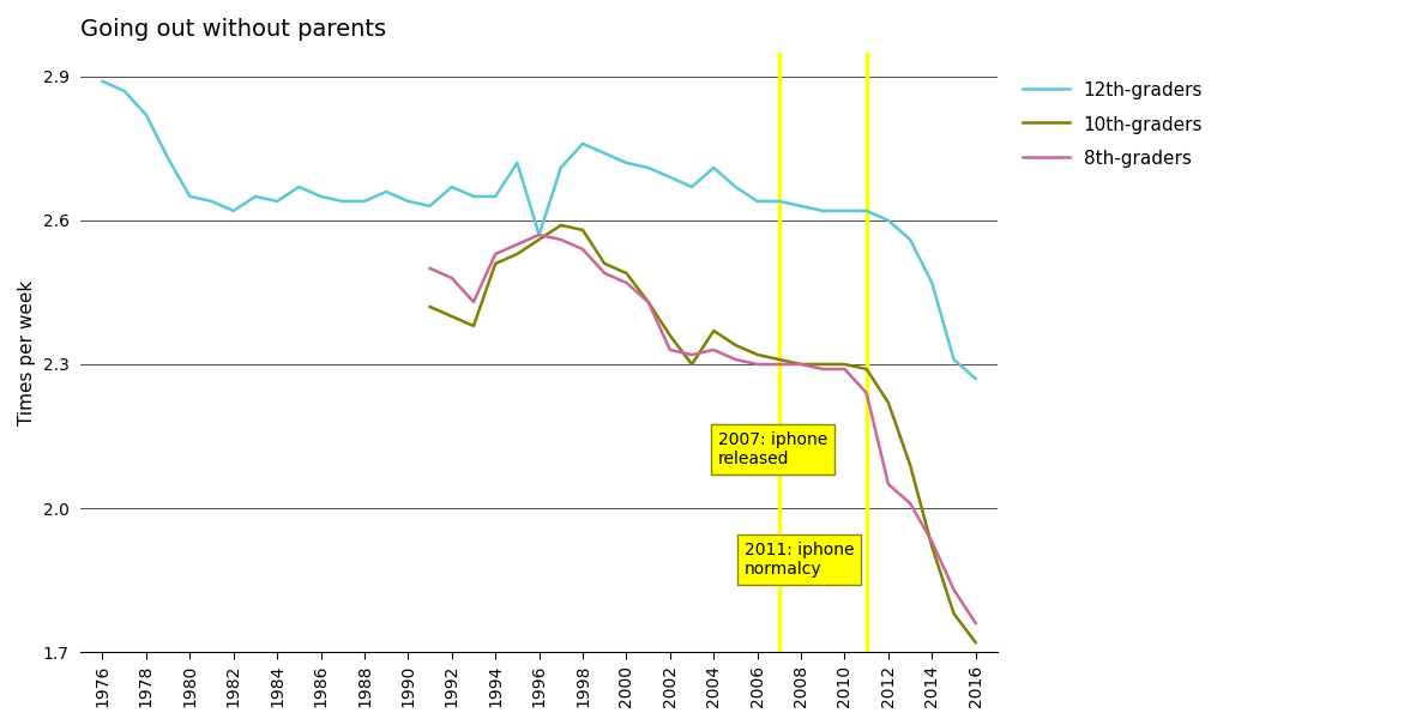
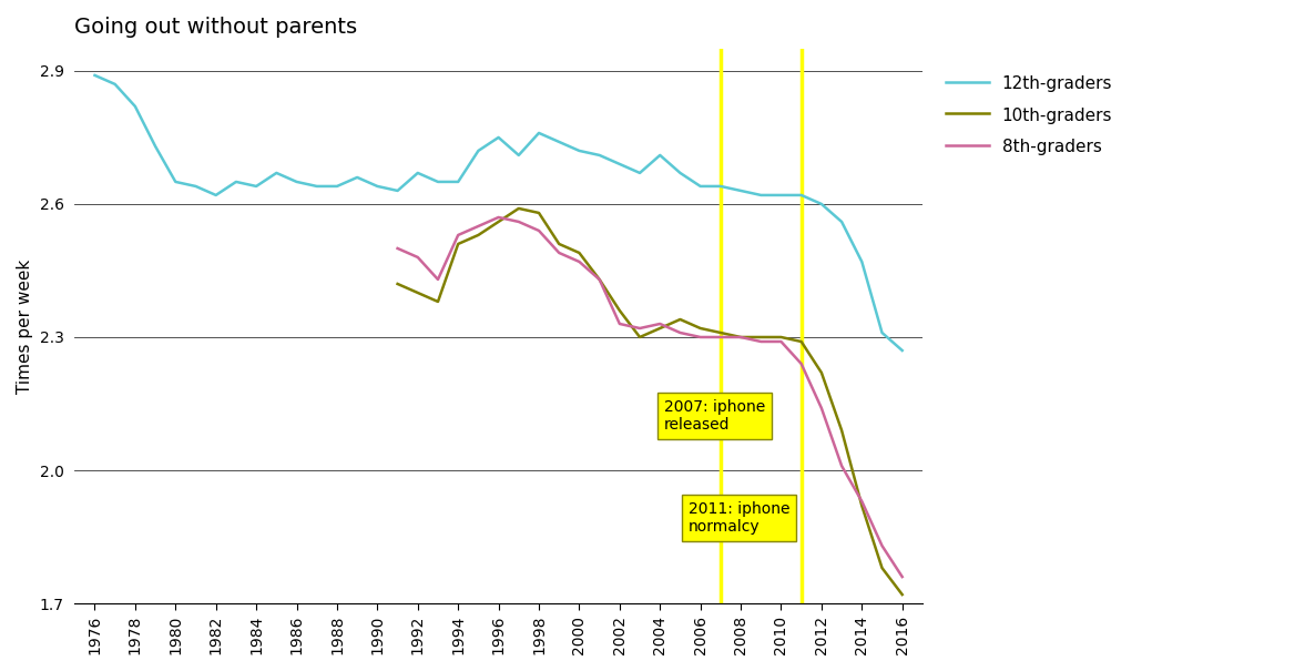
12th-graders/1996: 2.57 -> 2.75
10th-graders/2004: 2.37 -> 2.32
8th-graders/2012: 2.05 -> 2.14
